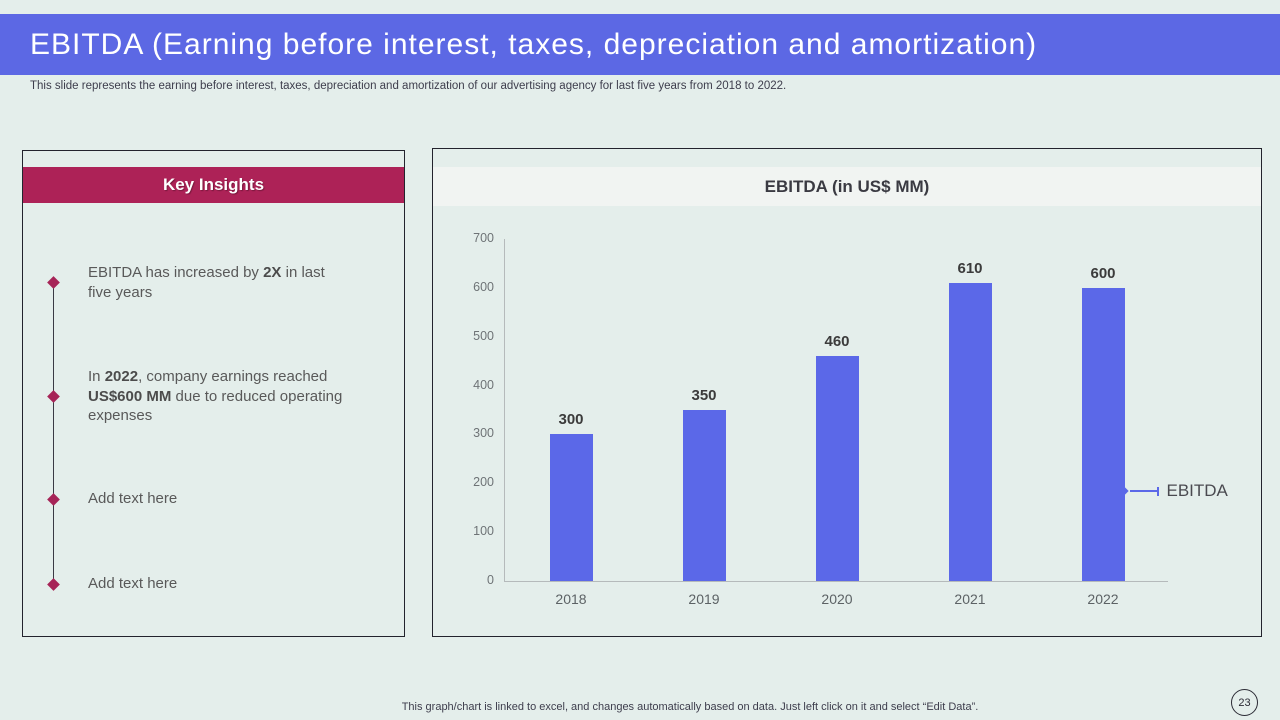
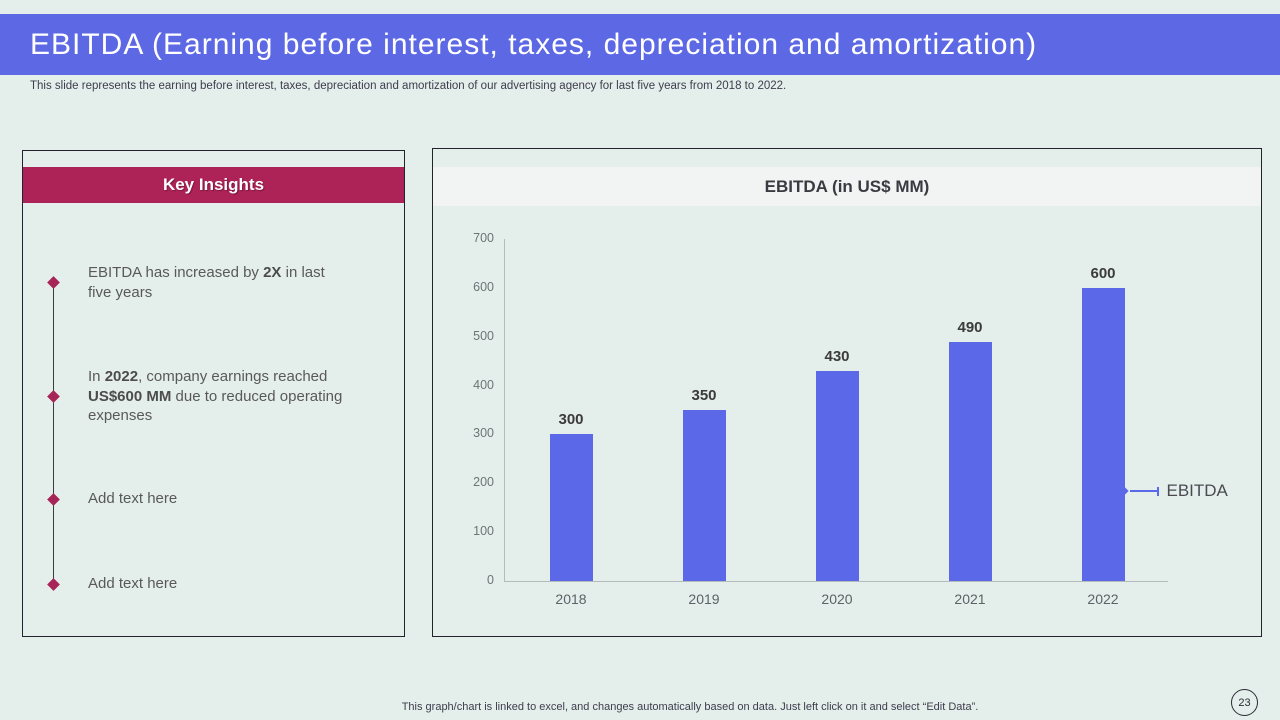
2020: 460 -> 430
2021: 610 -> 490
